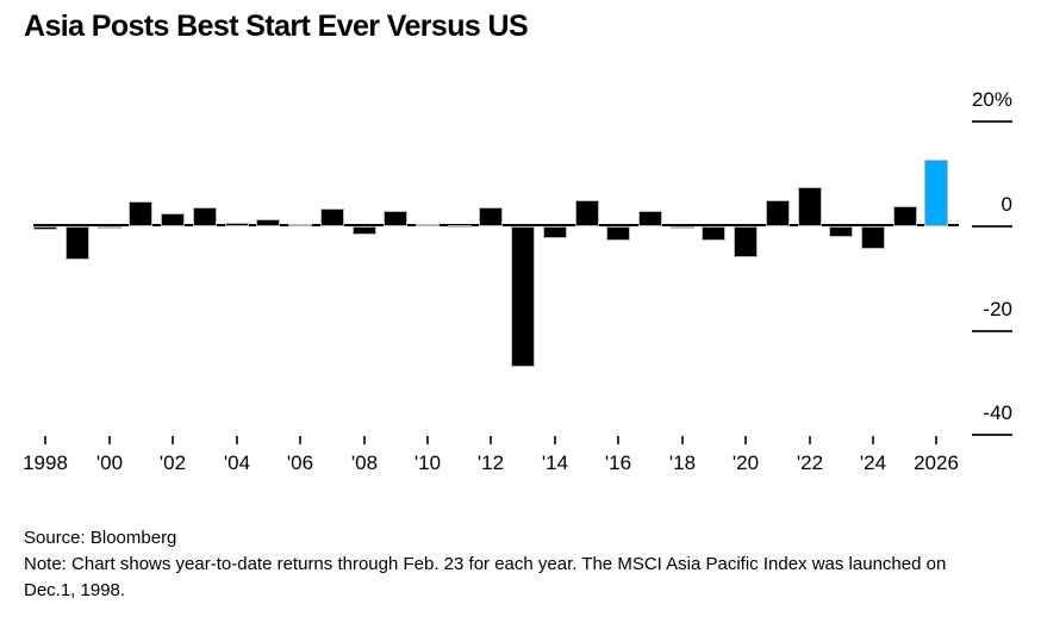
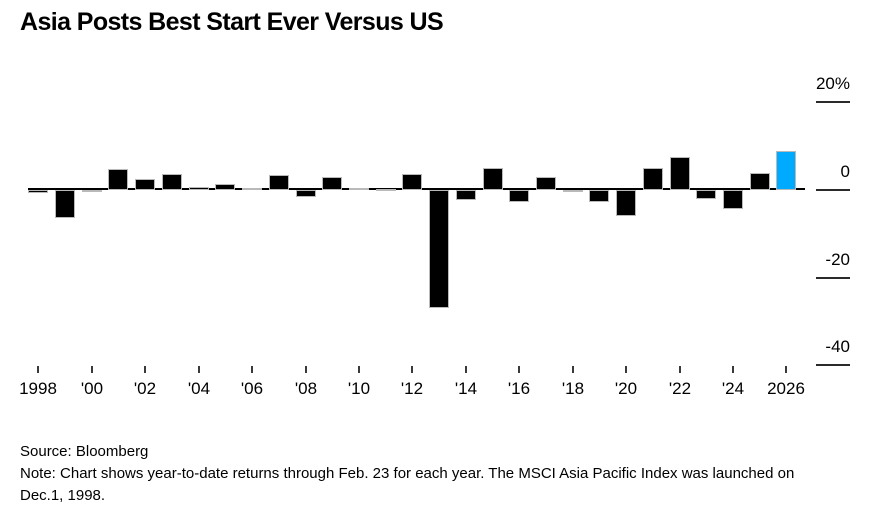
2026: 13% -> 9%
